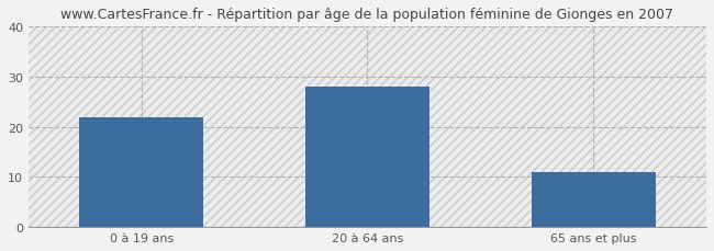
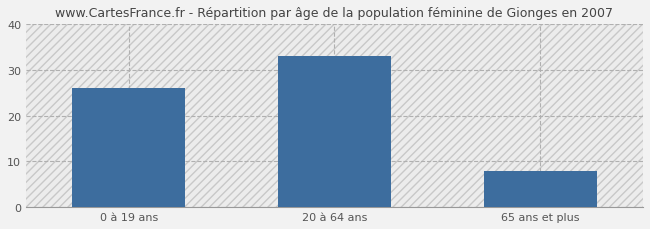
0 à 19 ans: 22 -> 26
20 à 64 ans: 28 -> 33
65 ans et plus: 11 -> 8
